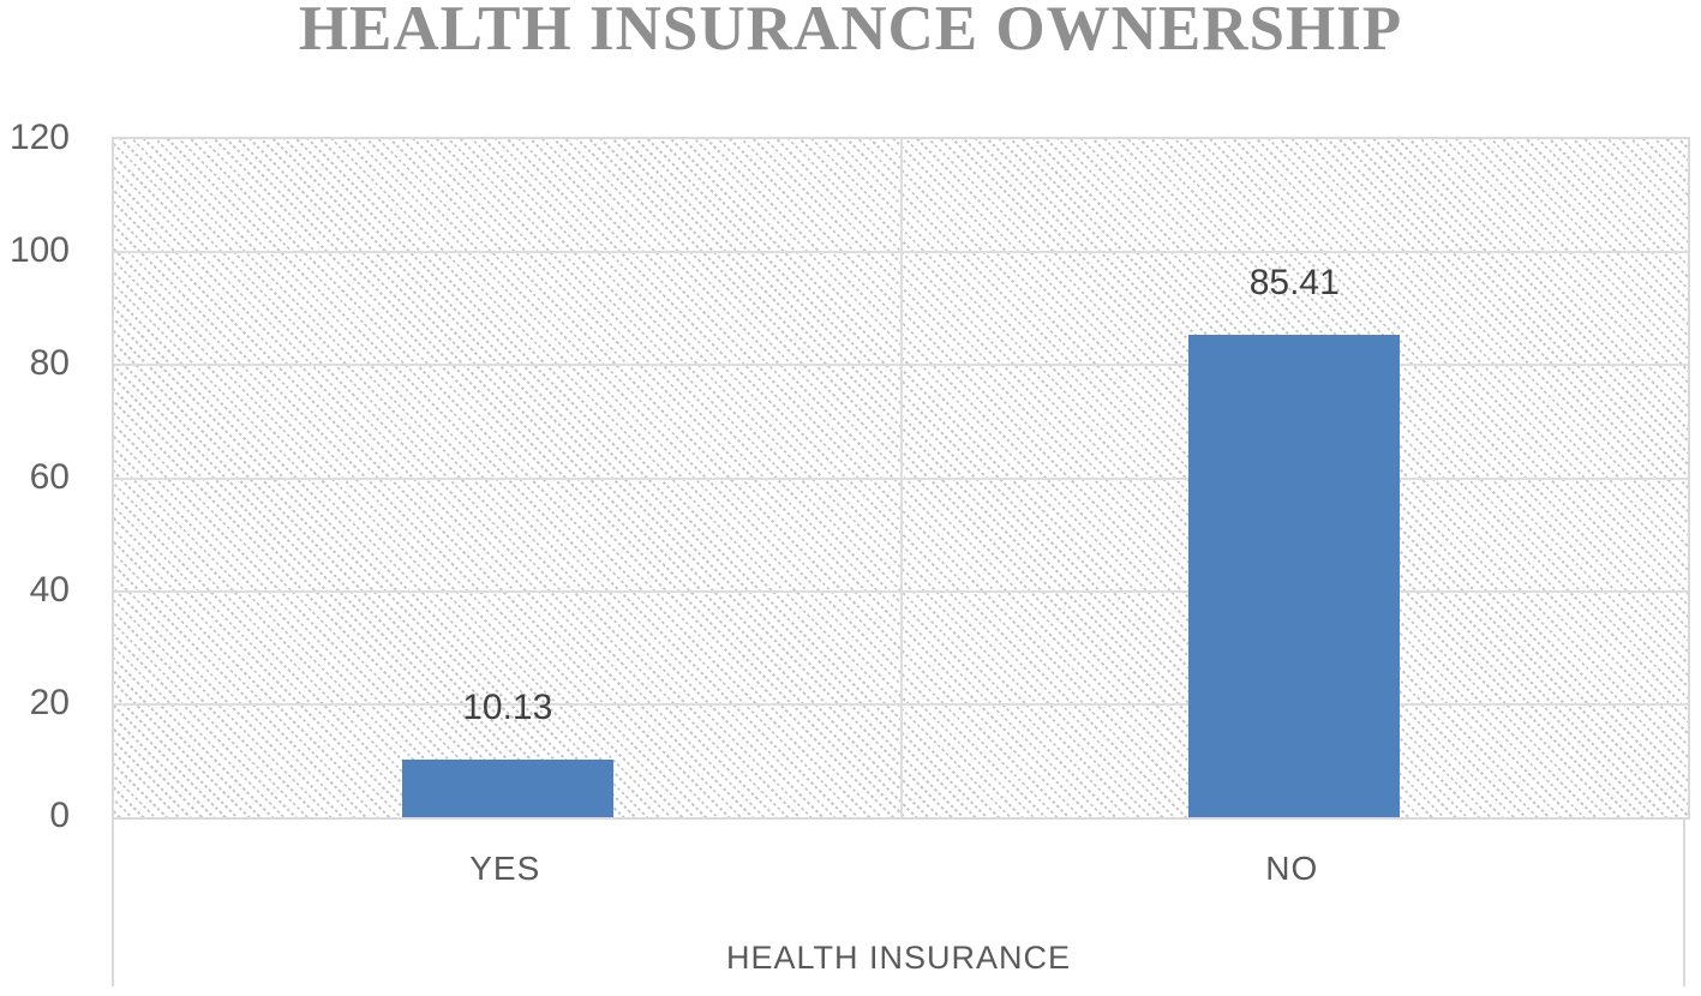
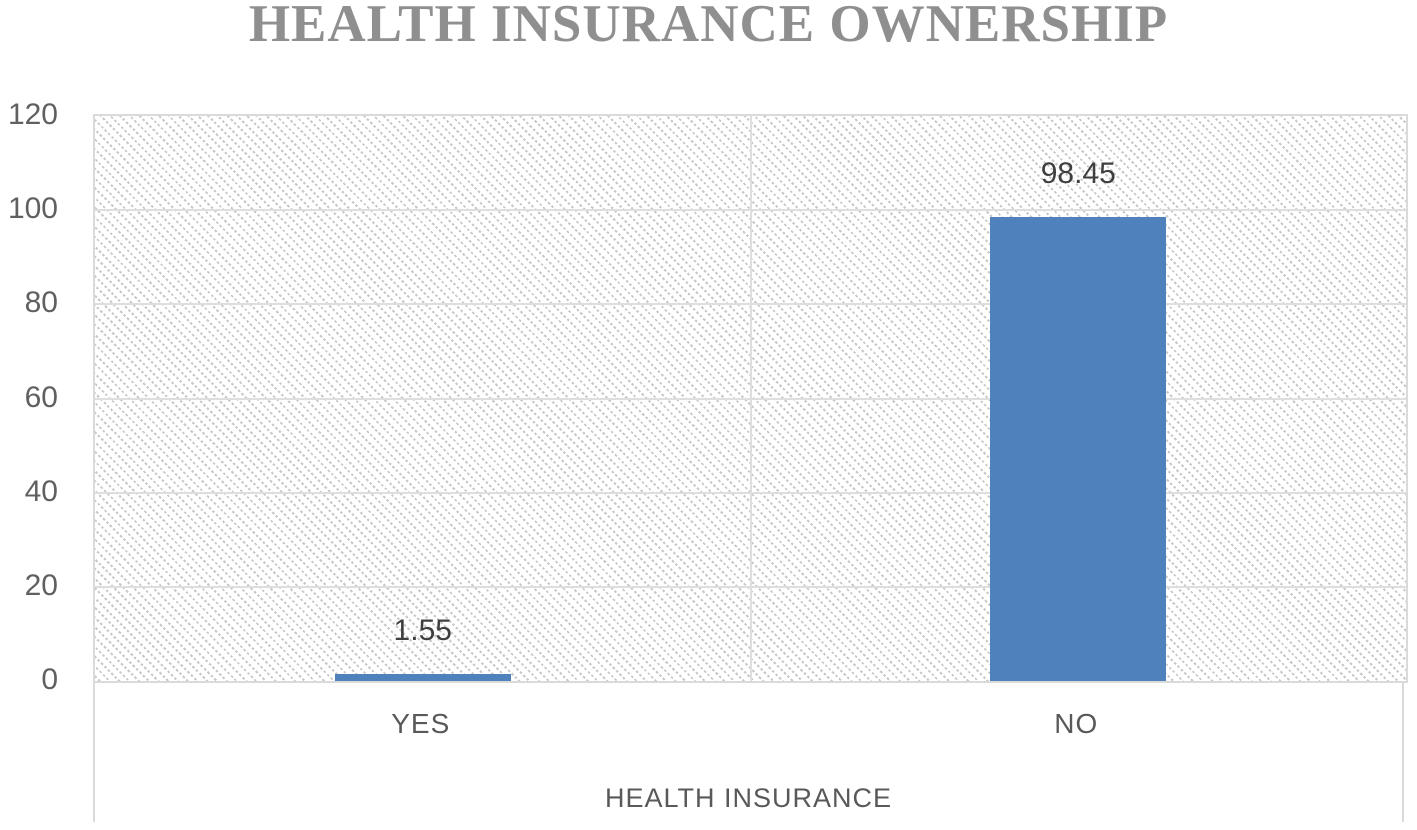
YES: 10.13 -> 1.55
NO: 85.41 -> 98.45
